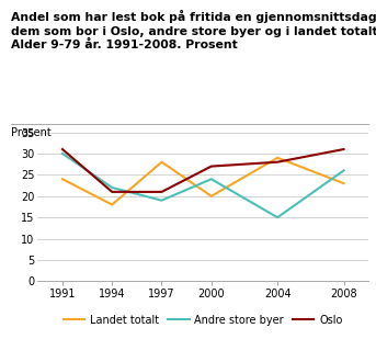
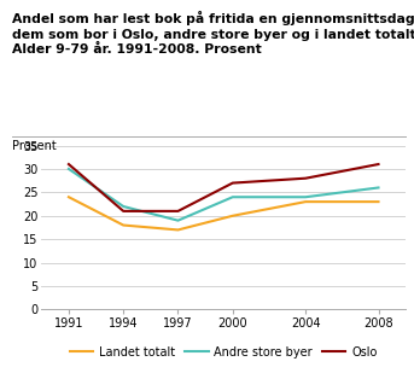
Landet totalt/1997: 28 -> 17
Landet totalt/2004: 29 -> 23
Andre store byer/2004: 15 -> 24
